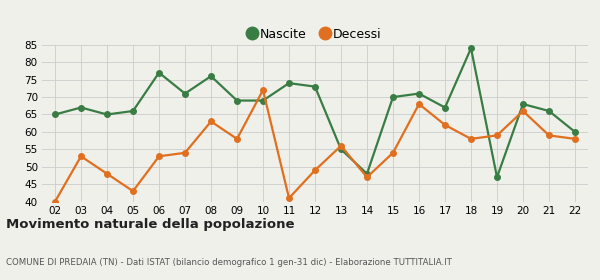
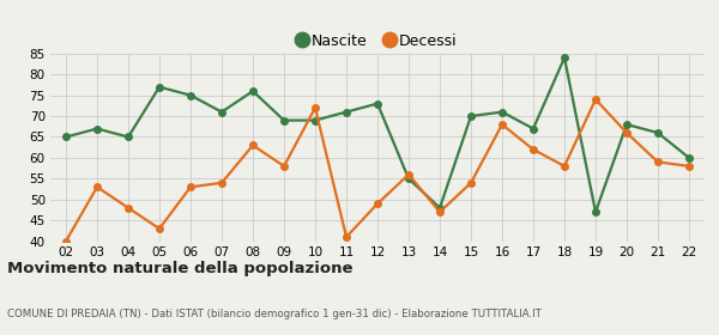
Nascite/05: 66 -> 77
Nascite/06: 77 -> 75
Nascite/11: 74 -> 71
Decessi/19: 59 -> 74
